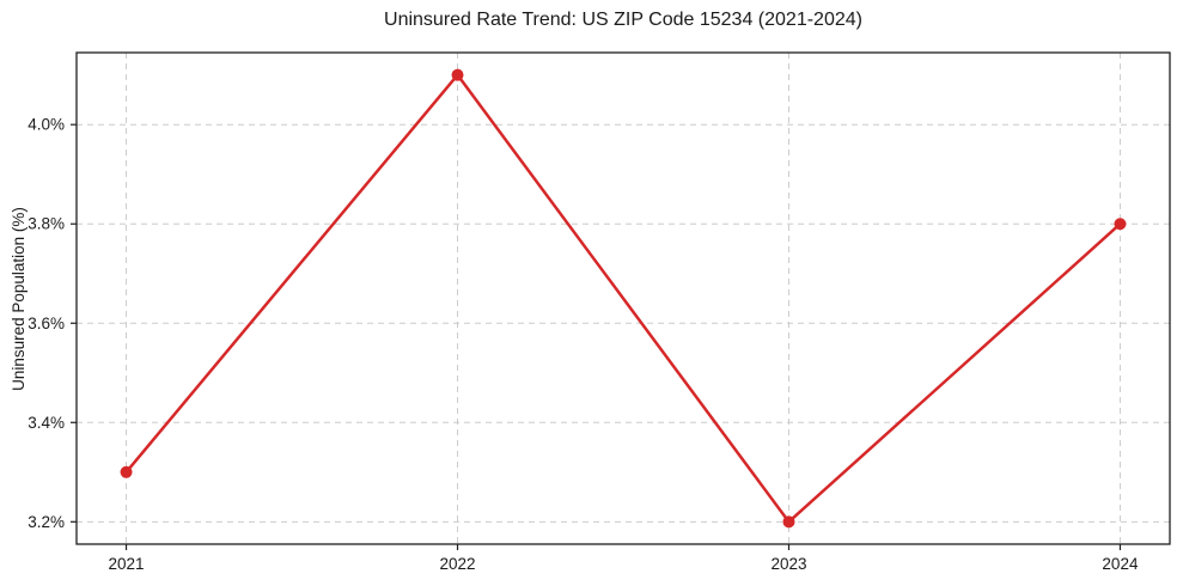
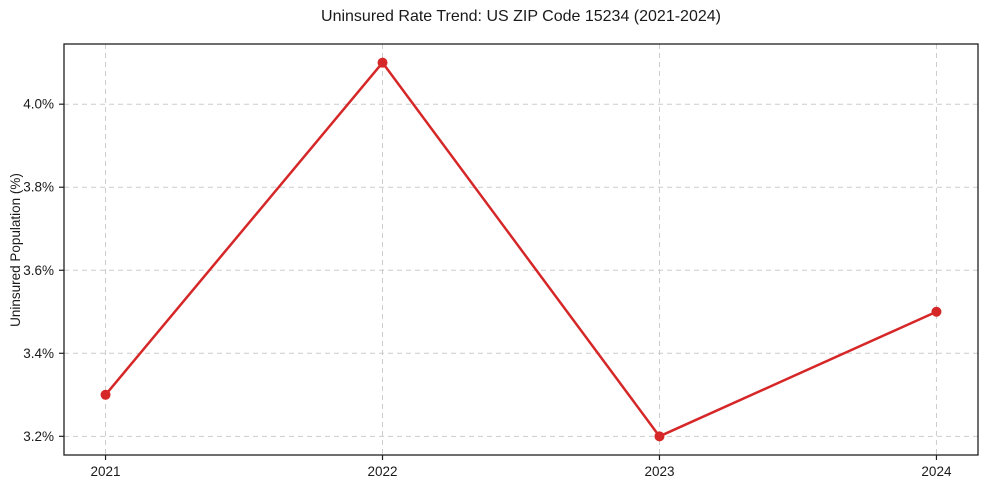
2024: 3.8% -> 3.5%
